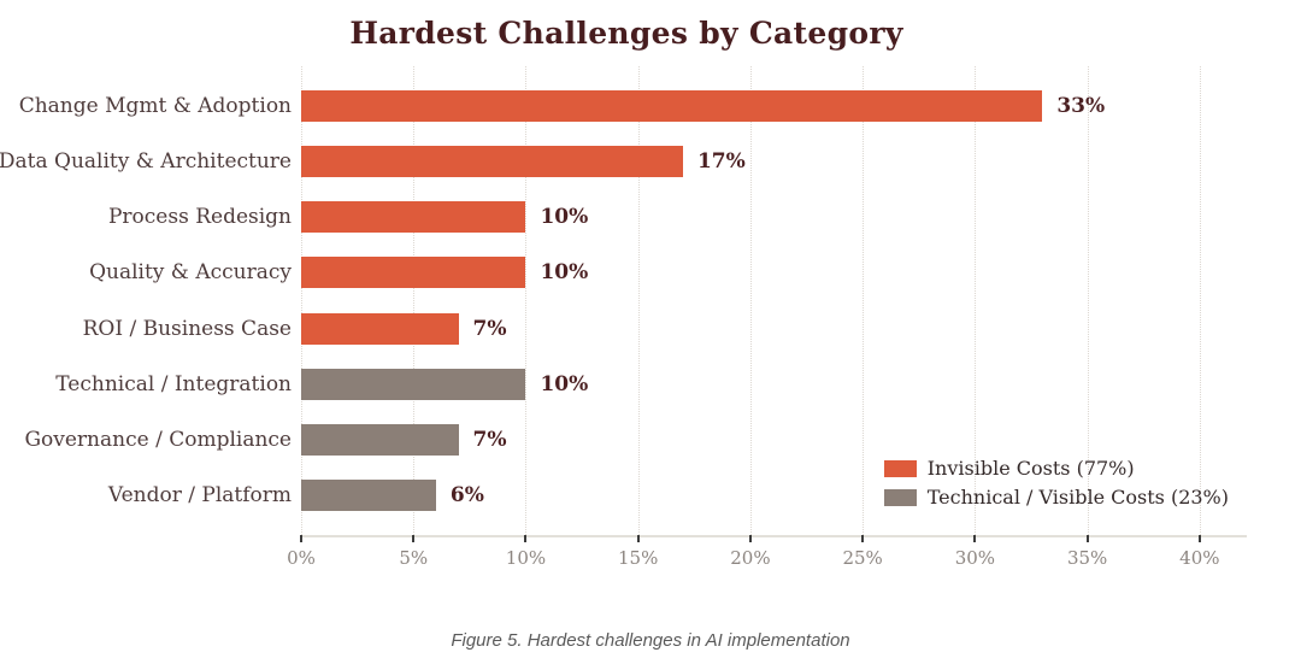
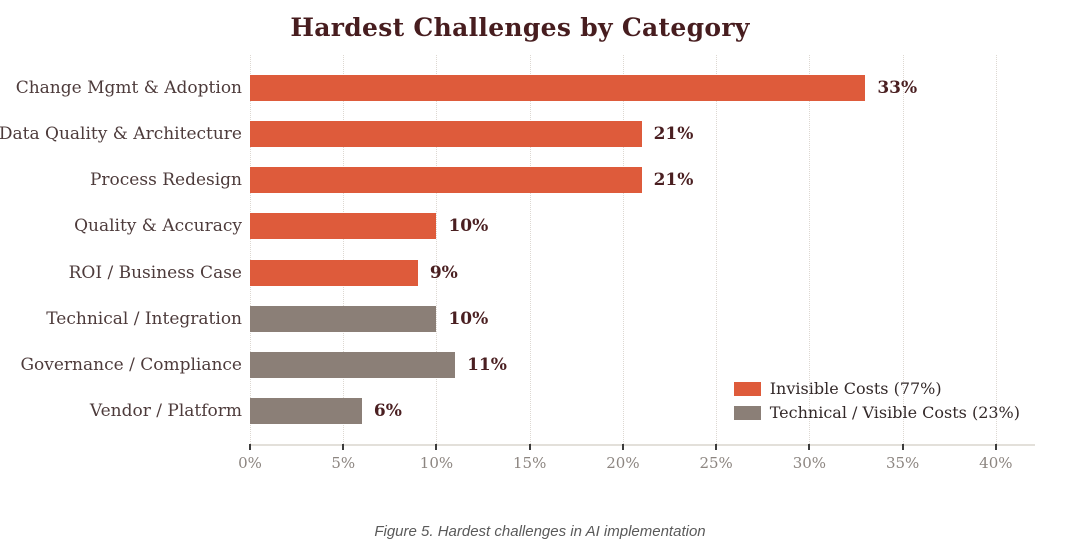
Data Quality & Architecture: 17% -> 21%
Process Redesign: 10% -> 21%
ROI / Business Case: 7% -> 9%
Governance / Compliance: 7% -> 11%
